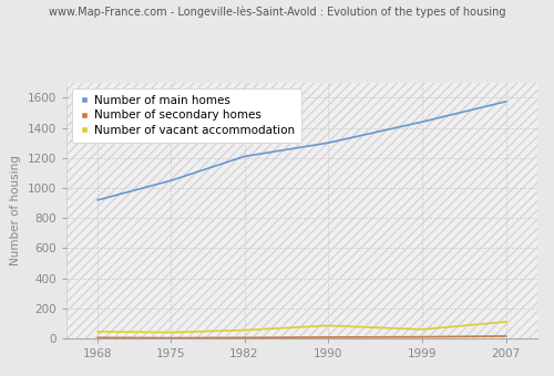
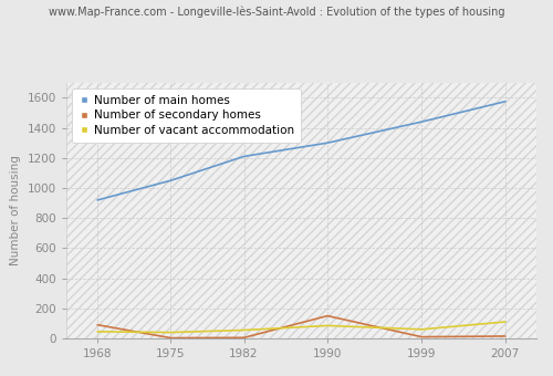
Number of secondary homes/1968: 0 -> 90
Number of secondary homes/1990: 10 -> 150
